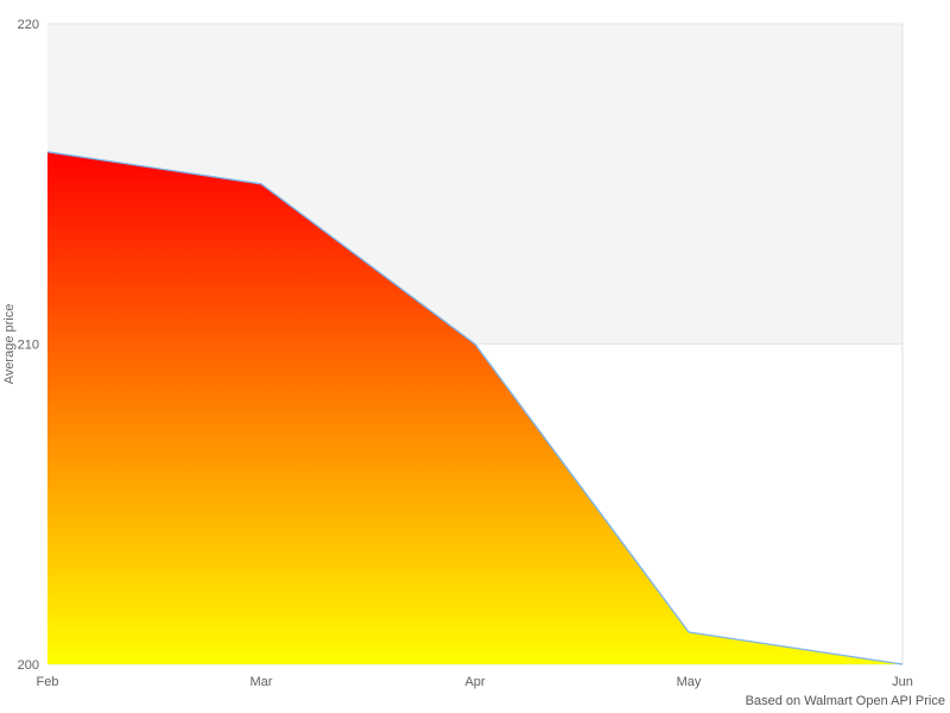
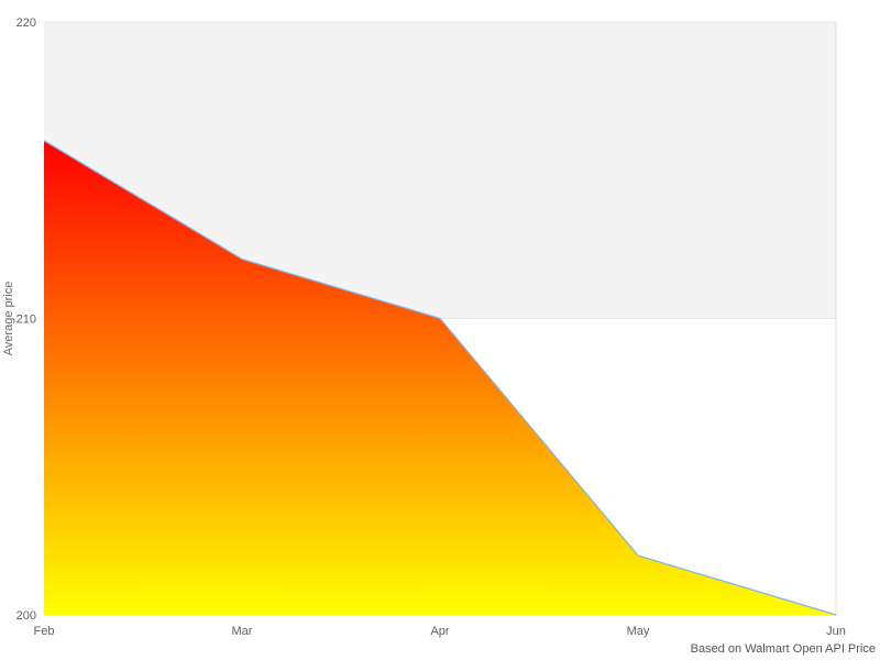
Mar: 215 -> 212
May: 201 -> 202
